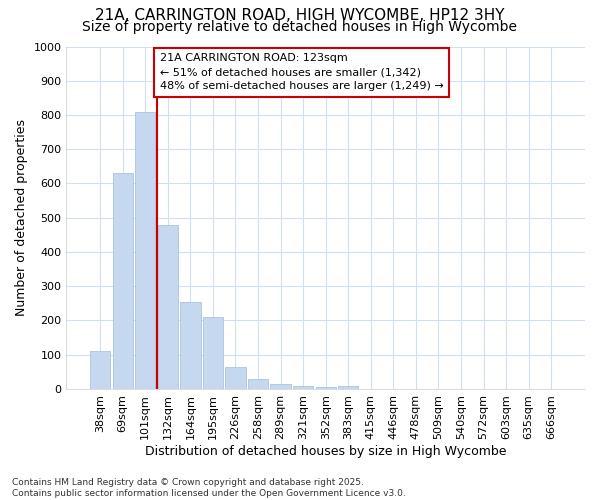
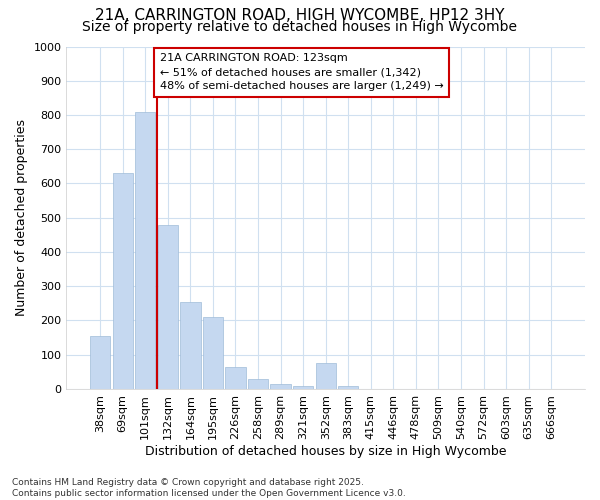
38sqm: 110 -> 155
352sqm: 5 -> 75
